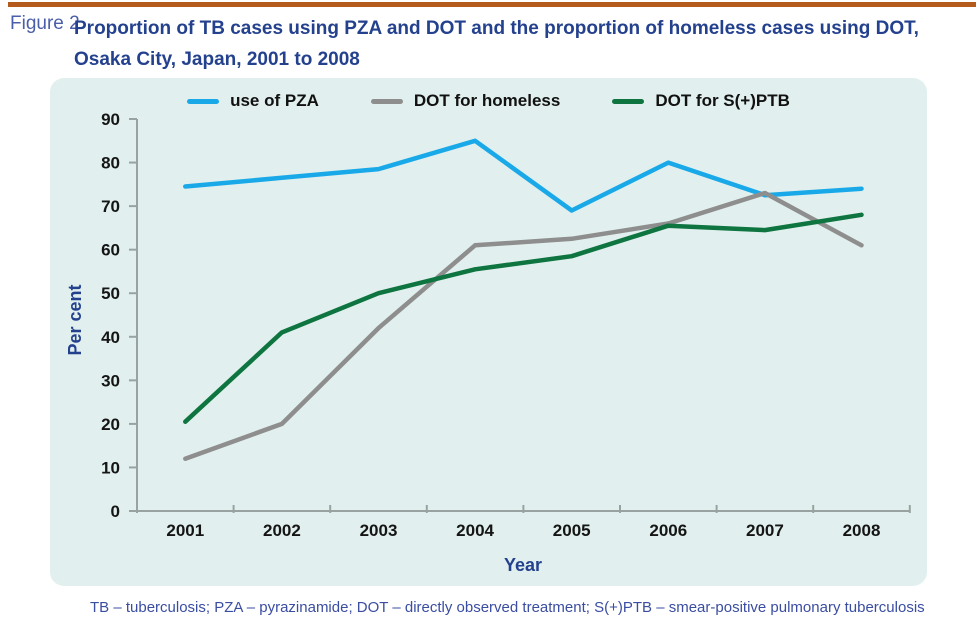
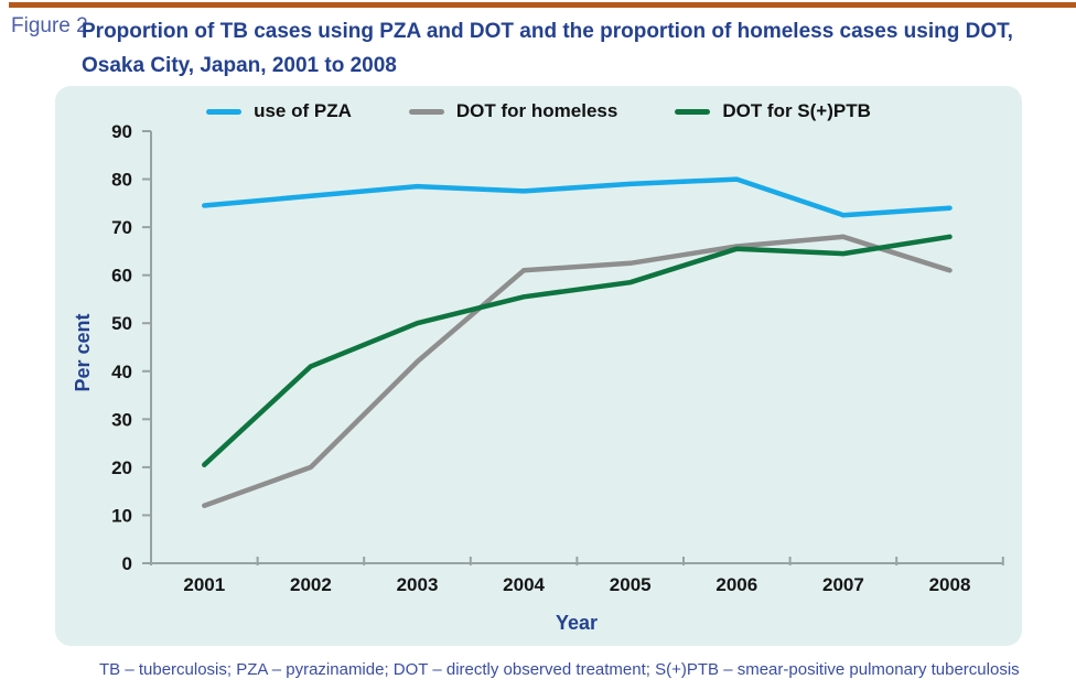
use of PZA/2004: 85 -> 78
use of PZA/2005: 69 -> 79
DOT for homeless/2007: 73 -> 68
